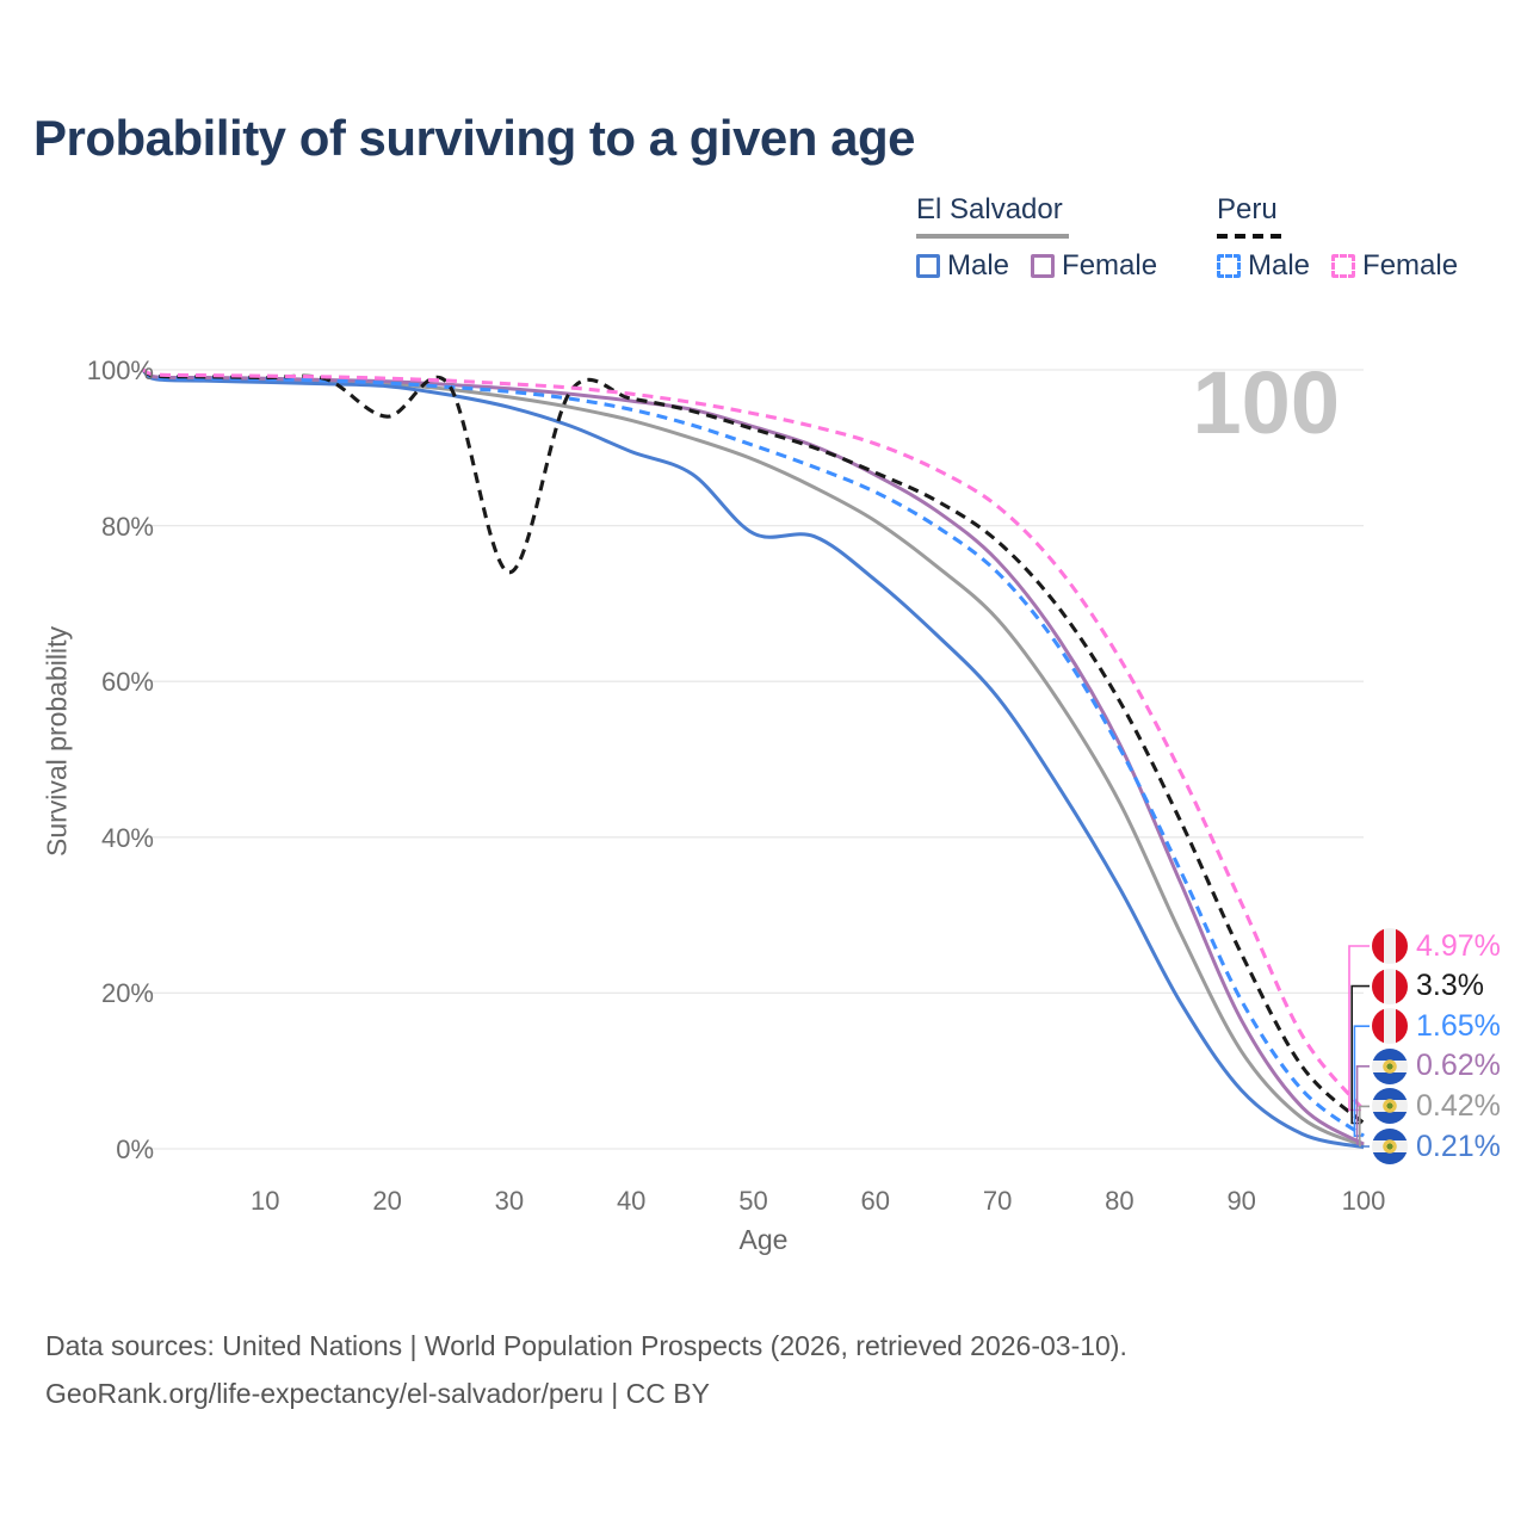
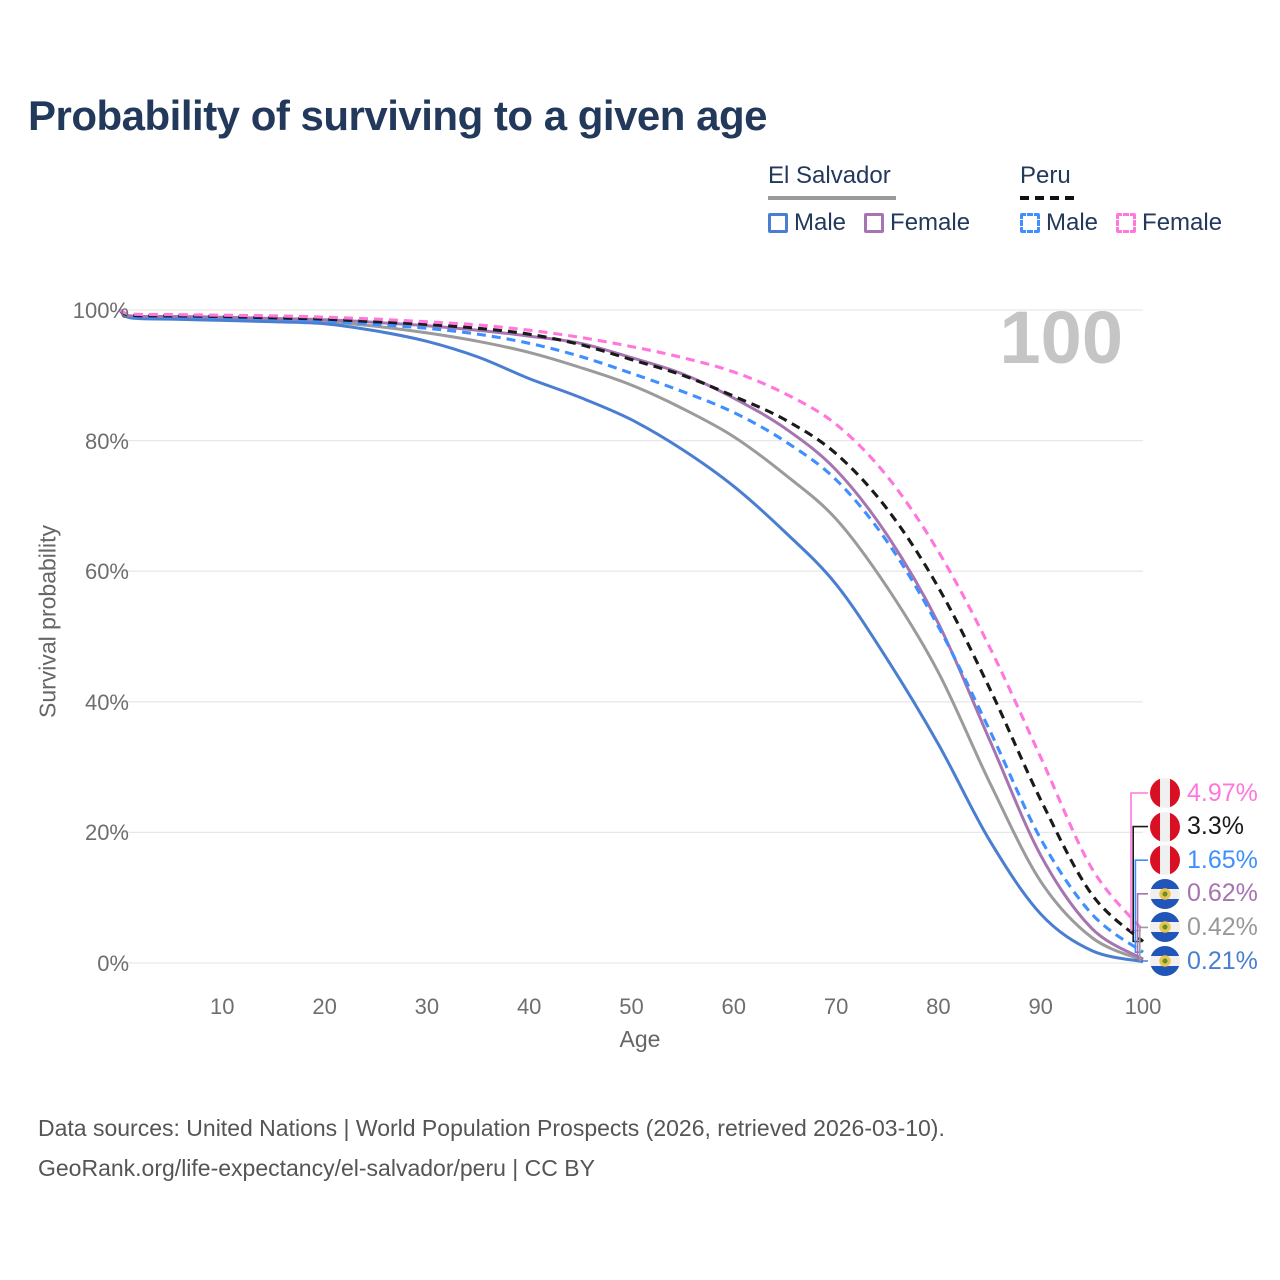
Peru/20: 94% -> 99%
Peru/30: 74% -> 98%
El Salvador Male/50: 79% -> 83%
